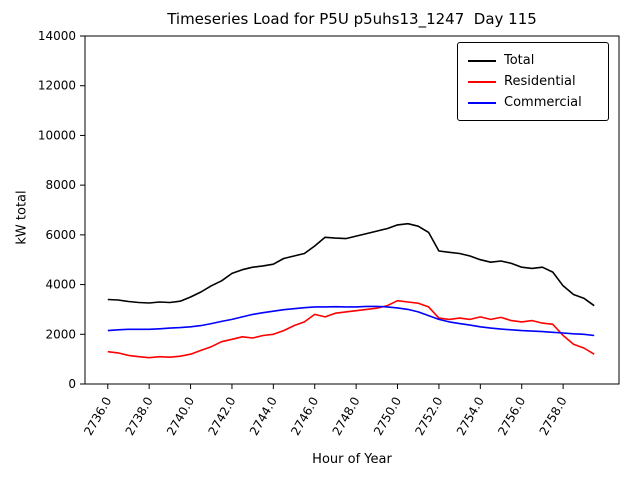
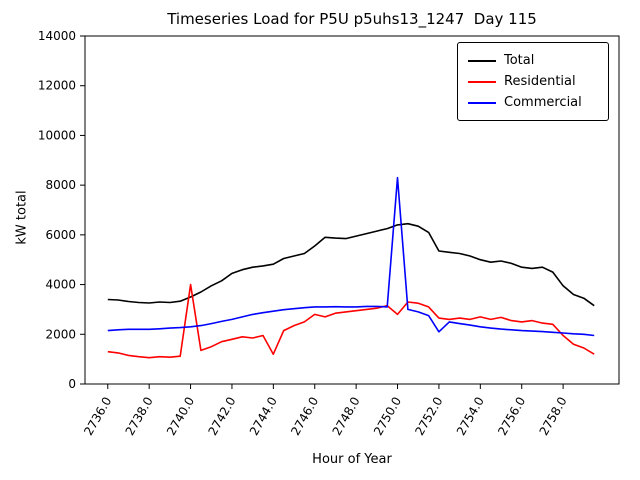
Residential/2740.0: 1200 -> 4000
Residential/2744.0: 2000 -> 1200
Residential/2750.0: 3400 -> 2800
Commercial/2750.0: 3100 -> 8300
Commercial/2752.0: 2600 -> 2100
